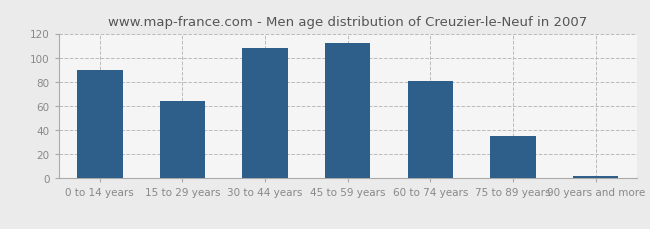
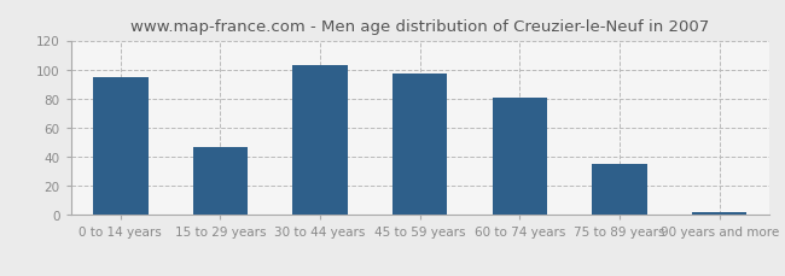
0 to 14 years: 90 -> 95
15 to 29 years: 64 -> 47
30 to 44 years: 108 -> 103
45 to 59 years: 112 -> 97
